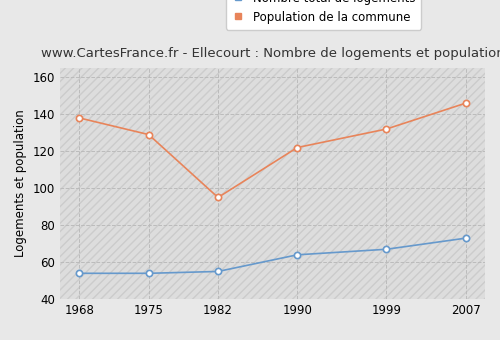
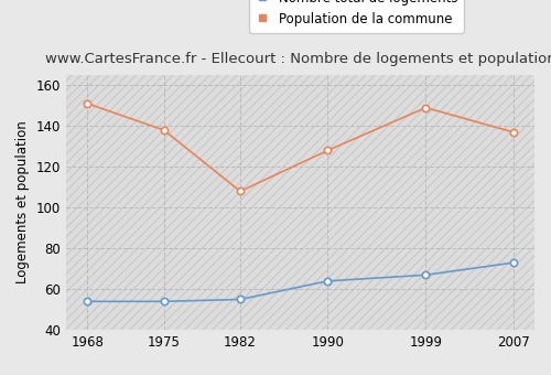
Population de la commune/1968: 138 -> 151
Population de la commune/1975: 129 -> 138
Population de la commune/1982: 95 -> 108
Population de la commune/1990: 122 -> 128
Population de la commune/1999: 132 -> 149
Population de la commune/2007: 146 -> 137
